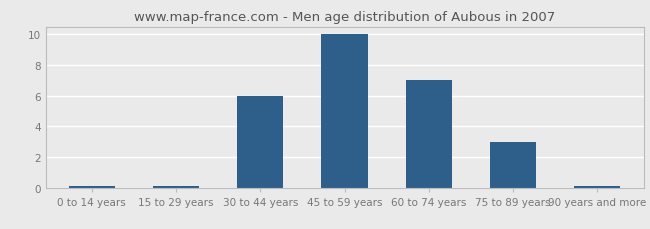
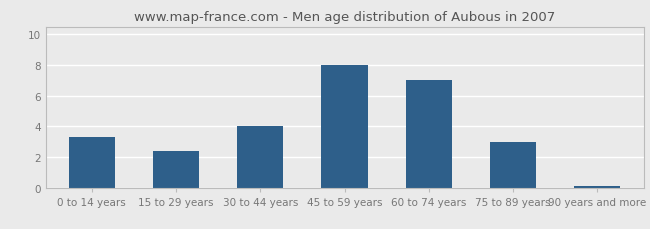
0 to 14 years: 0.1 -> 3.3
15 to 29 years: 0.1 -> 2.4
30 to 44 years: 6.0 -> 4.0
45 to 59 years: 10.0 -> 8.0
